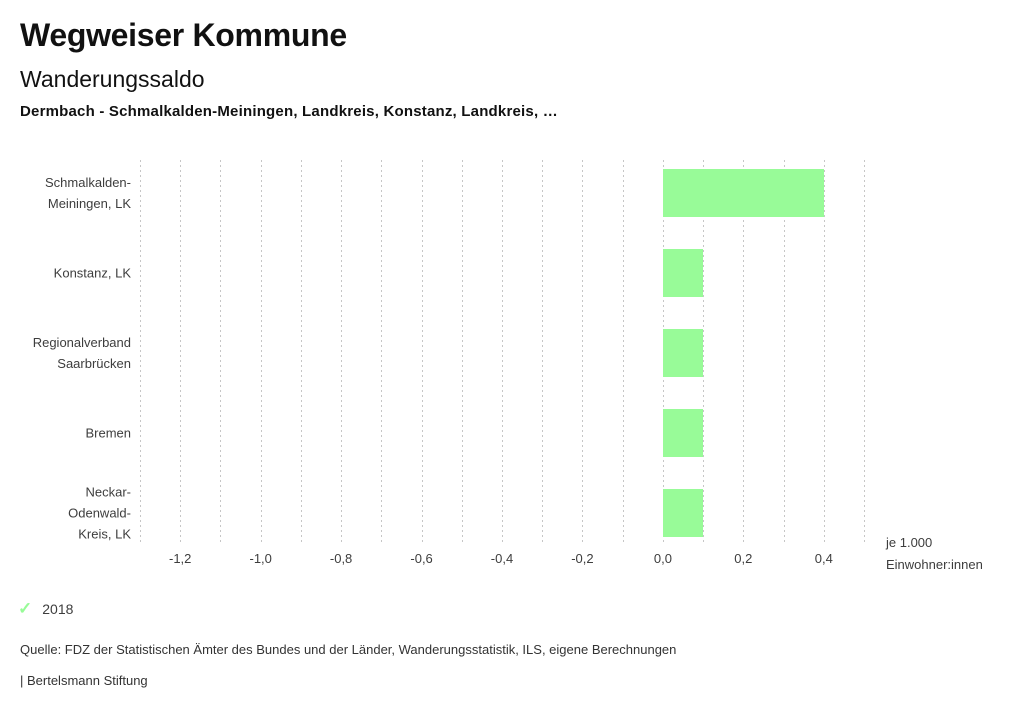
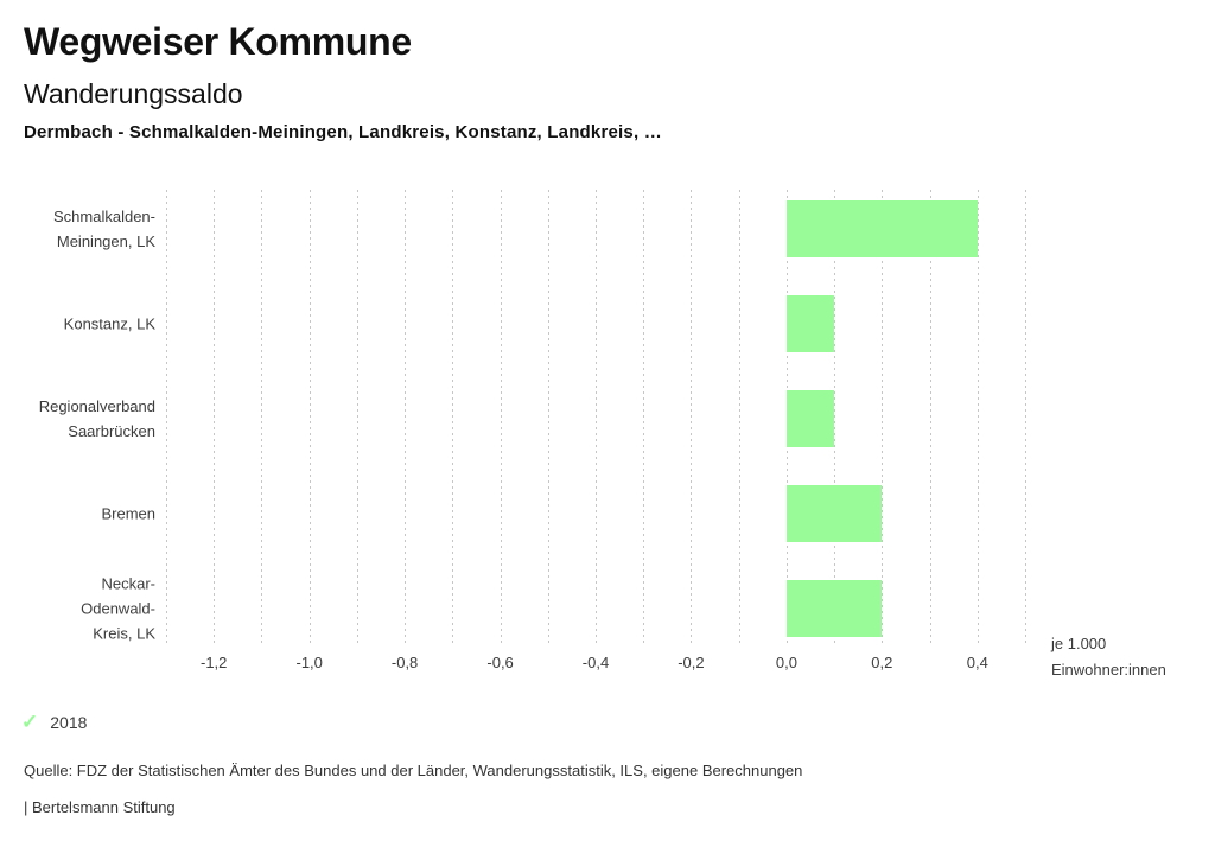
Bremen: 0,1 -> 0,2
Neckar- Odenwald- Kreis, LK: 0,1 -> 0,2
